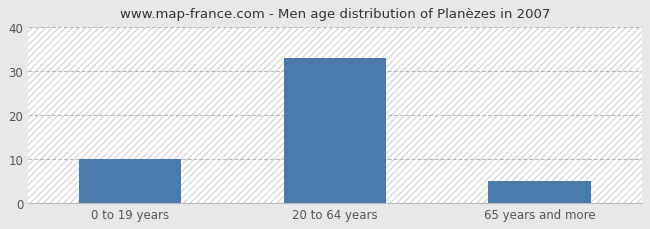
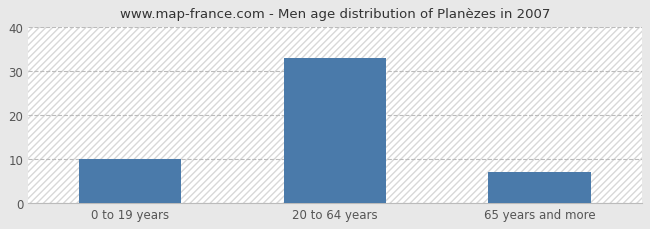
65 years and more: 5 -> 7
